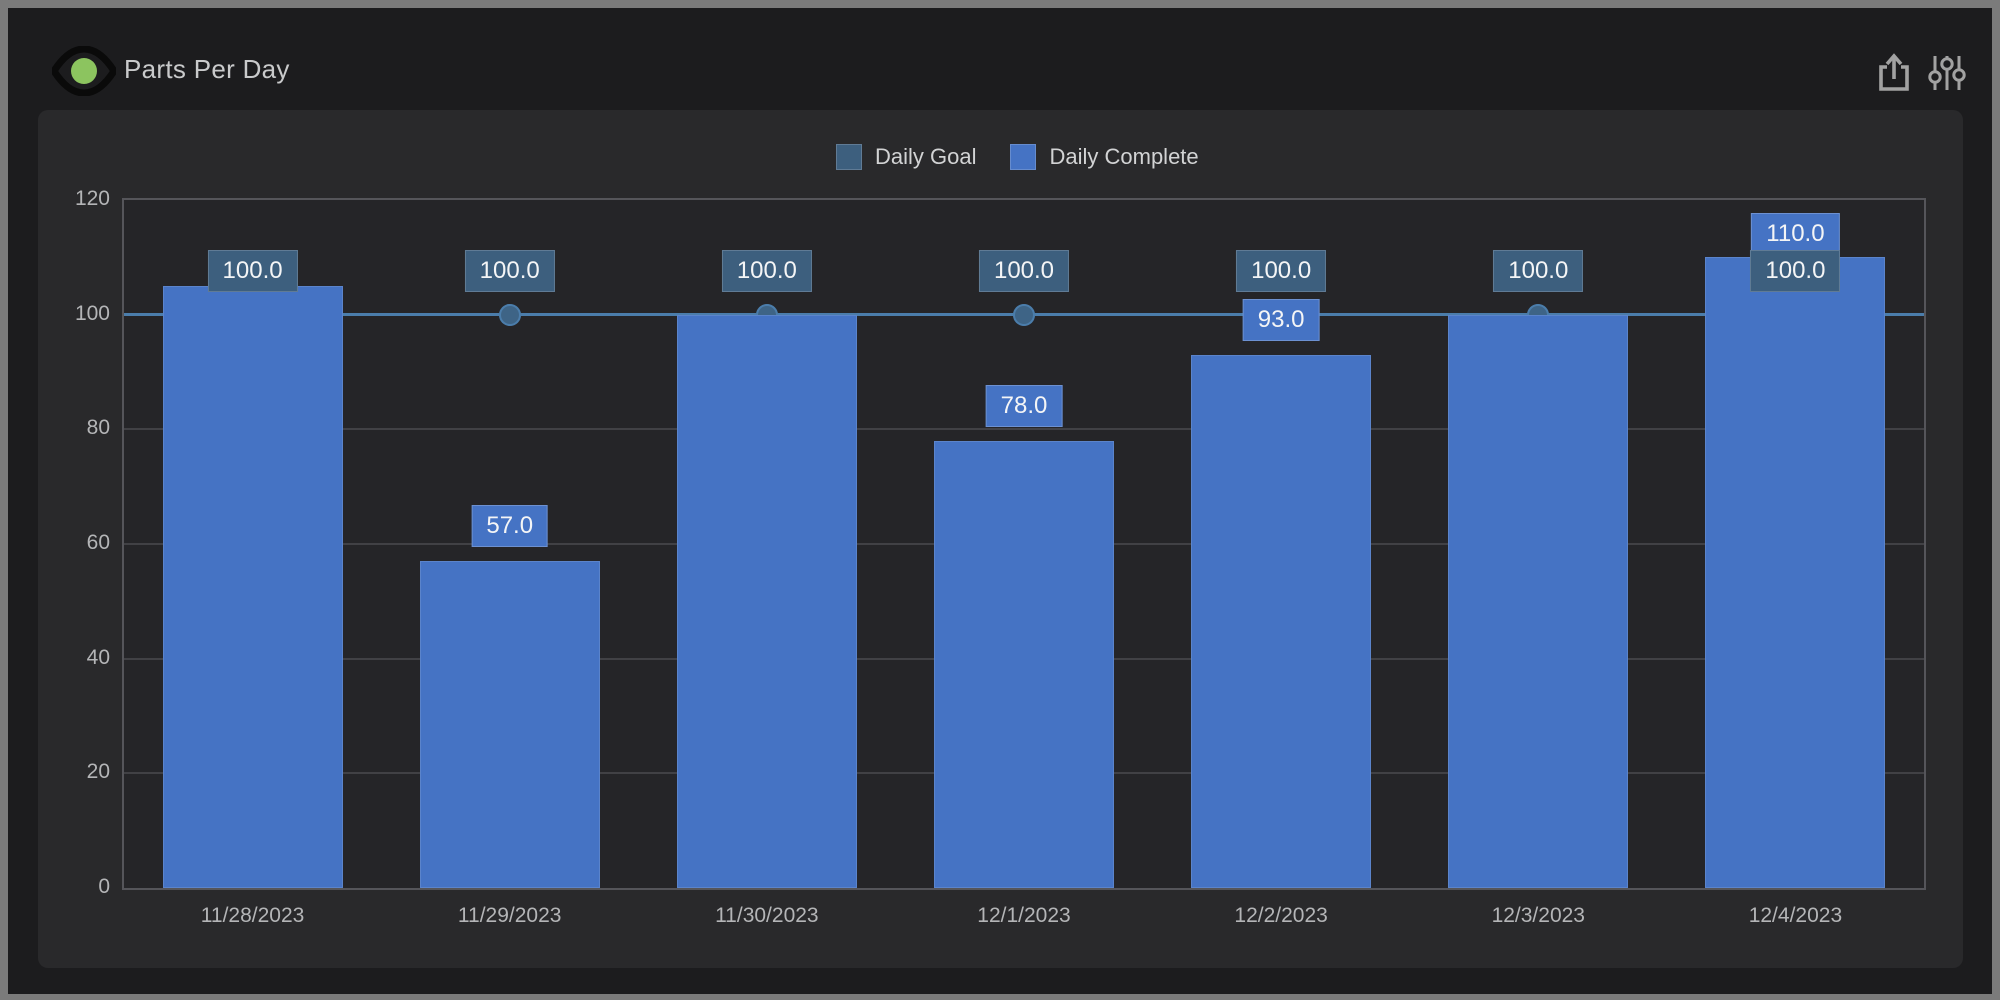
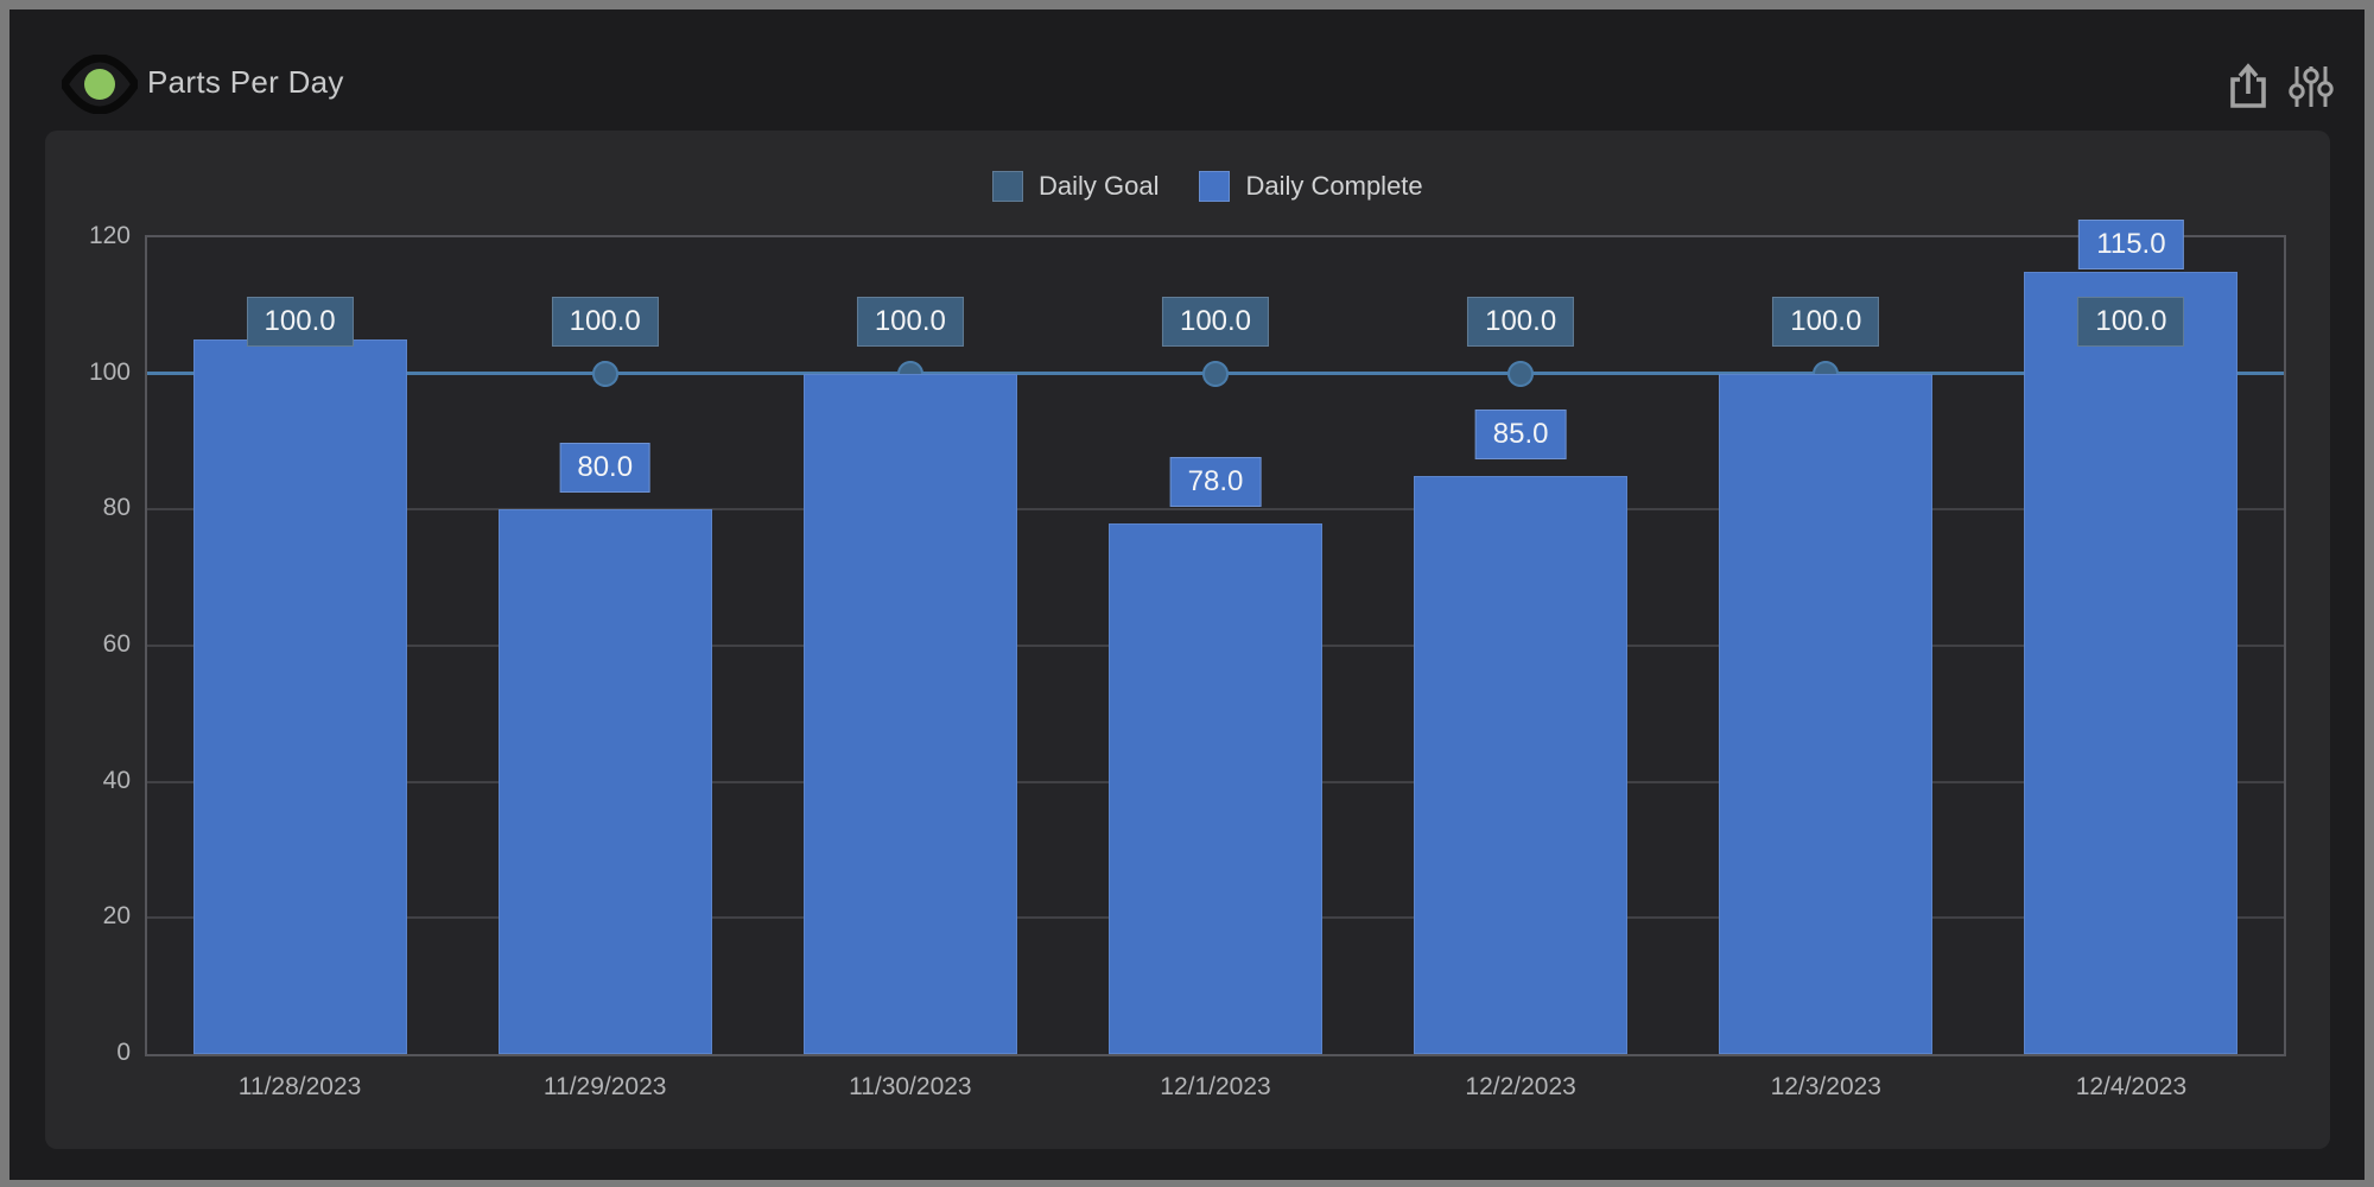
Daily Complete/11/29/2023: 57.0 -> 80.0
Daily Complete/12/2/2023: 93.0 -> 85.0
Daily Complete/12/4/2023: 110.0 -> 115.0
